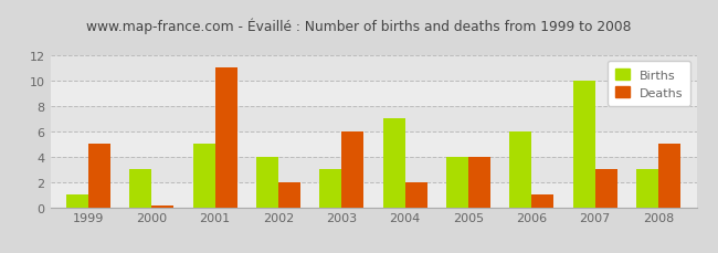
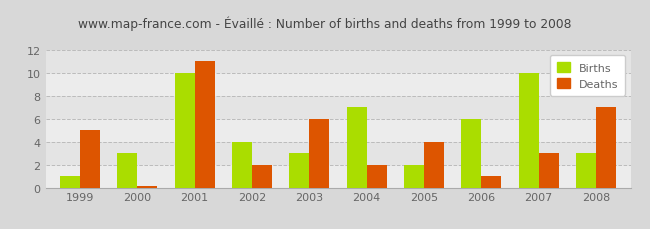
Births/2001: 5 -> 10
Births/2005: 4 -> 2
Deaths/2008: 5.0 -> 7.0
